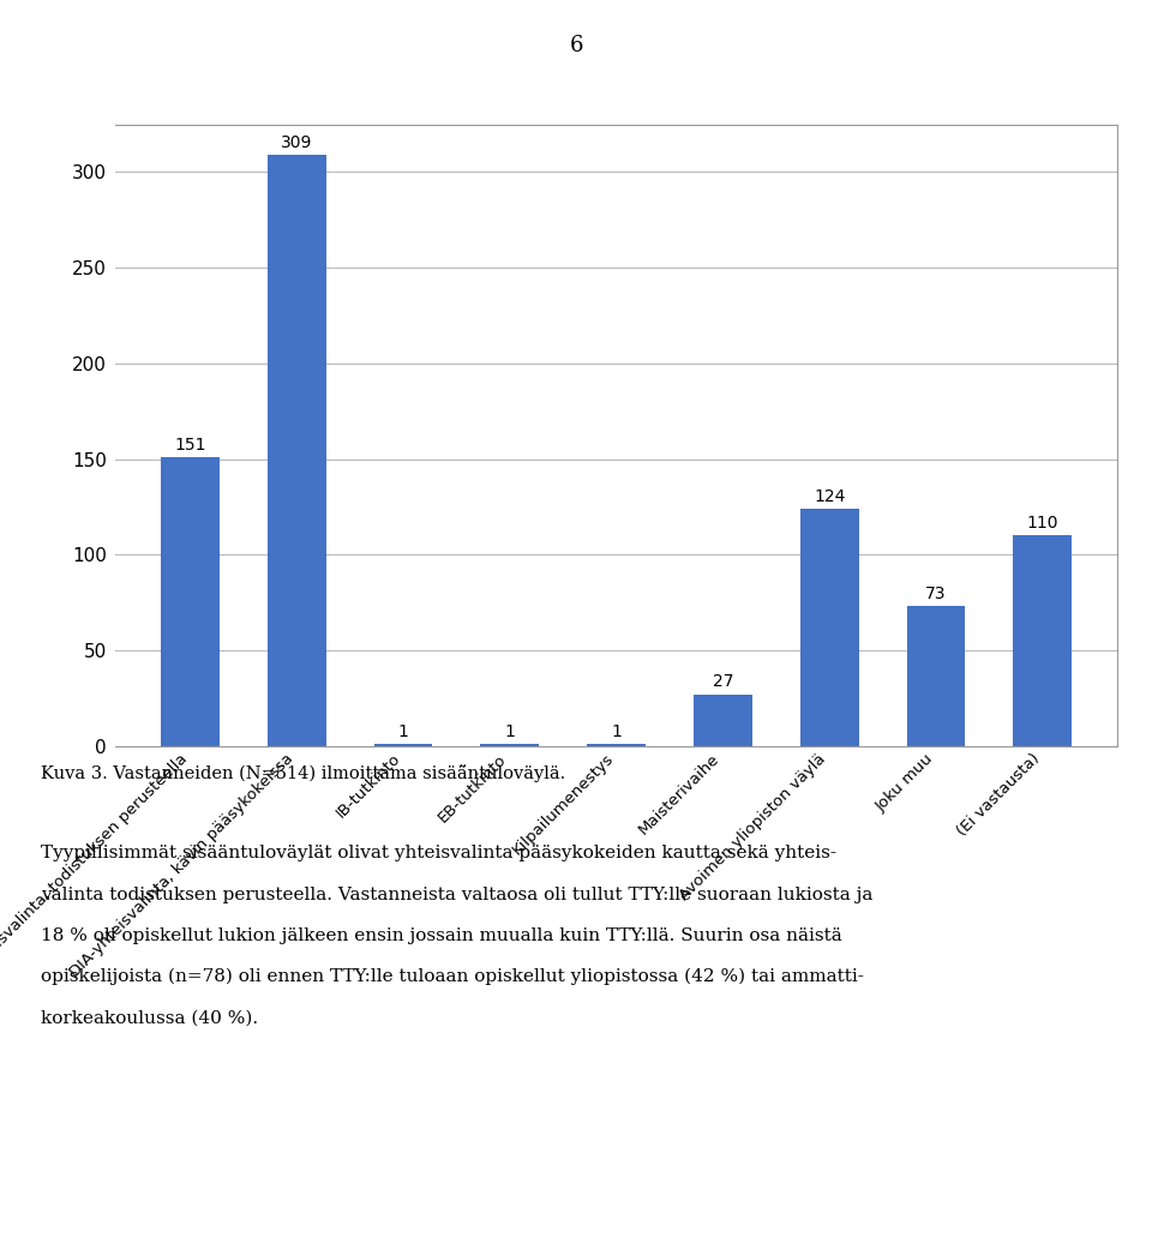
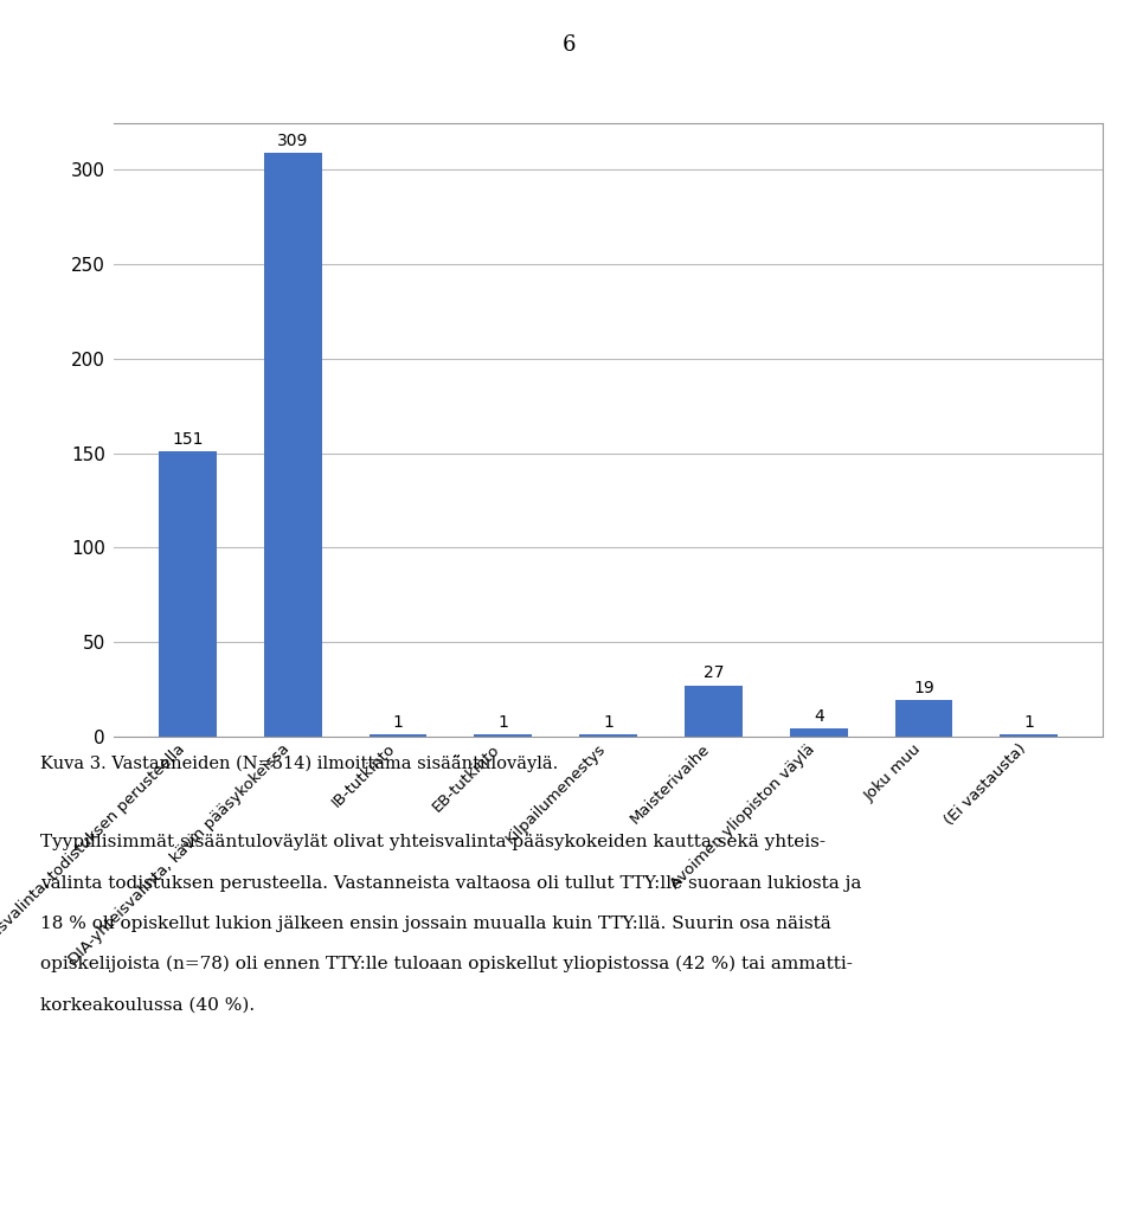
Avoimen yliopiston väylä: 124 -> 4
Joku muu: 73 -> 19
(Ei vastausta): 110 -> 1
